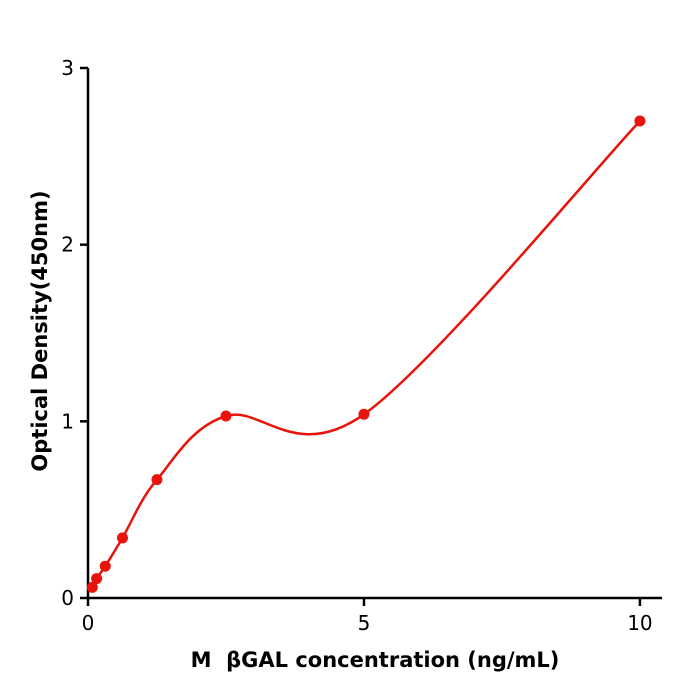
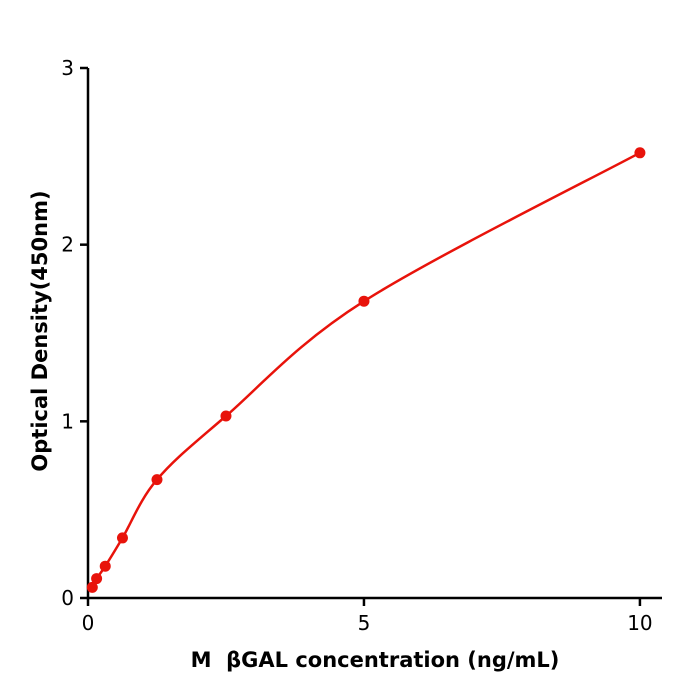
5: 1.04 -> 1.68
10: 2.70 -> 2.52
